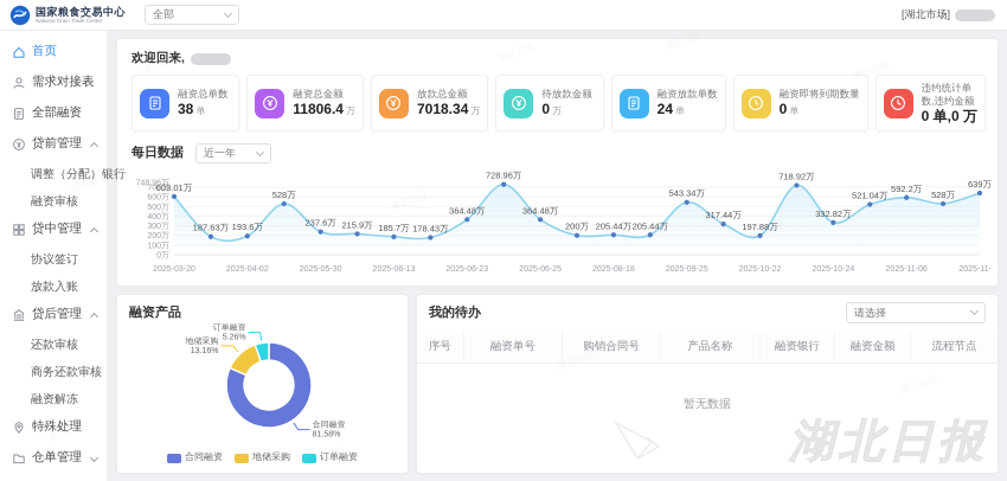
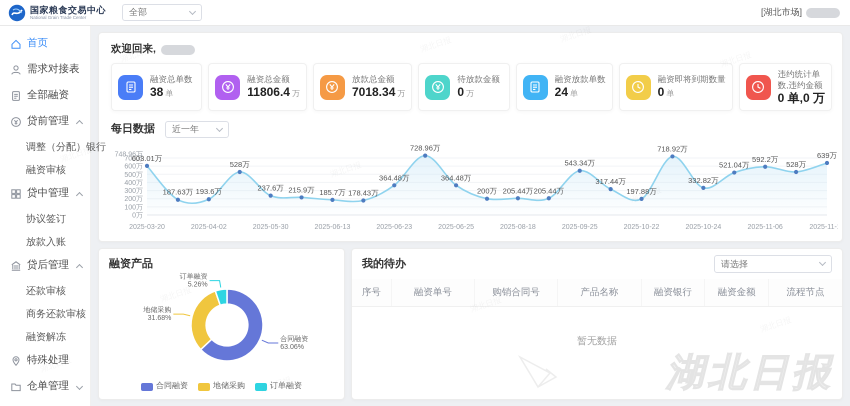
融资产品/合同融资: 81.58% -> 63.06%
融资产品/地储采购: 13.16% -> 31.68%
